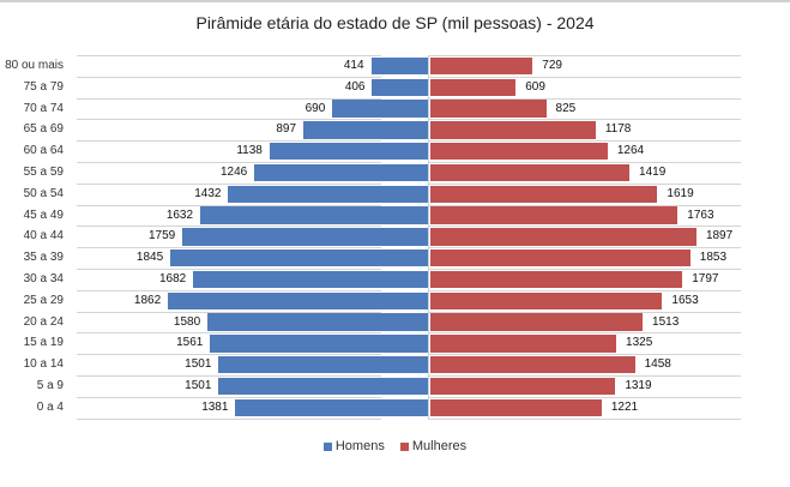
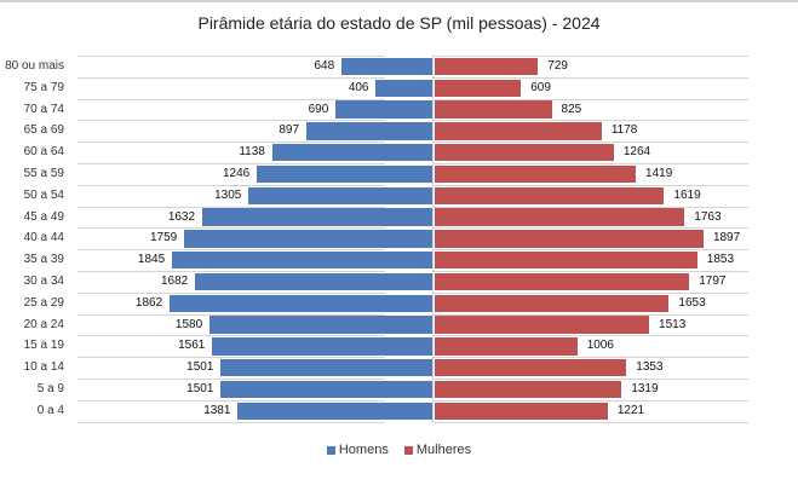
Homens/80 ou mais: 414 -> 648
Homens/50 a 54: 1432 -> 1305
Mulheres/15 a 19: 1325 -> 1006
Mulheres/10 a 14: 1458 -> 1353
